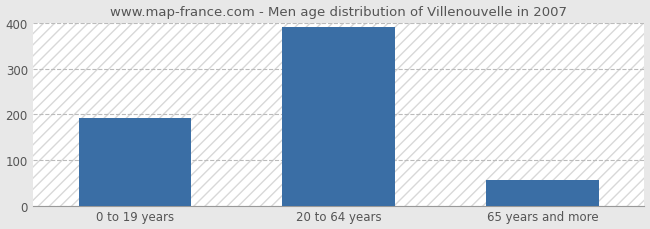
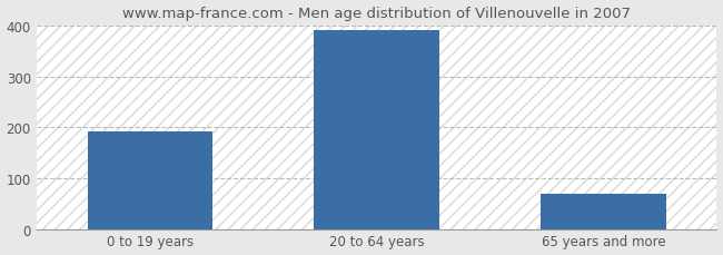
65 years and more: 55 -> 70
